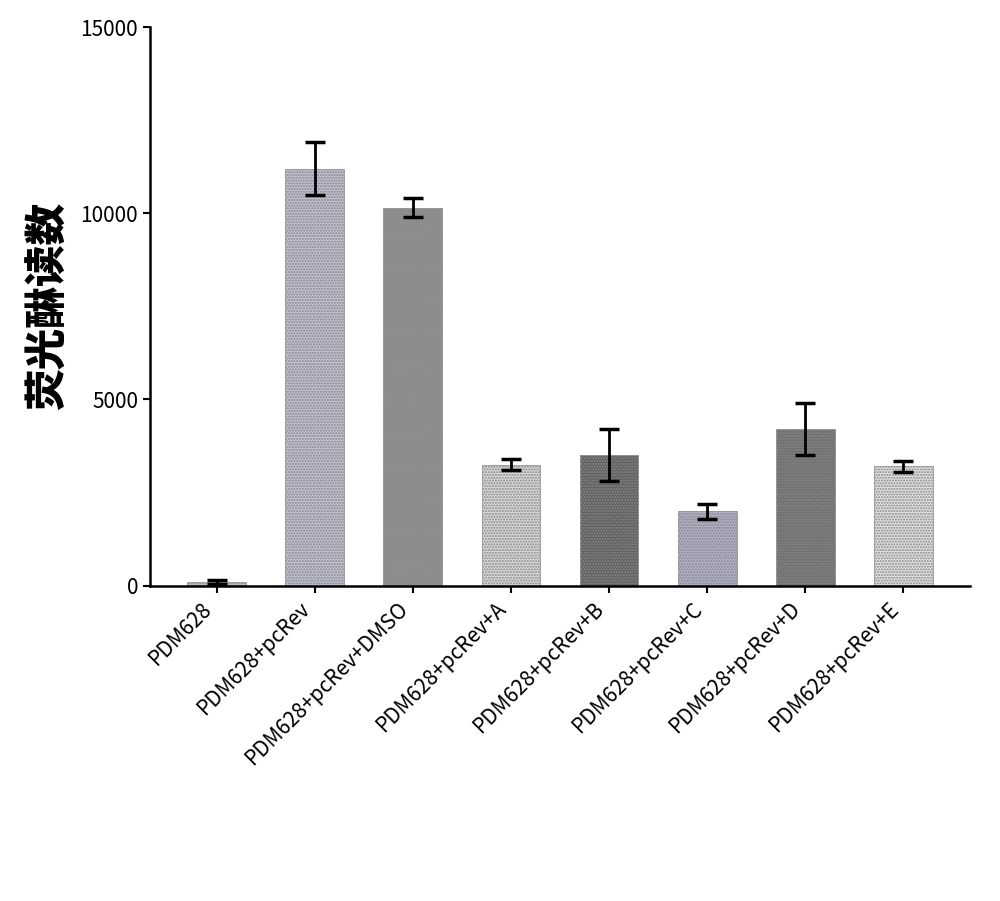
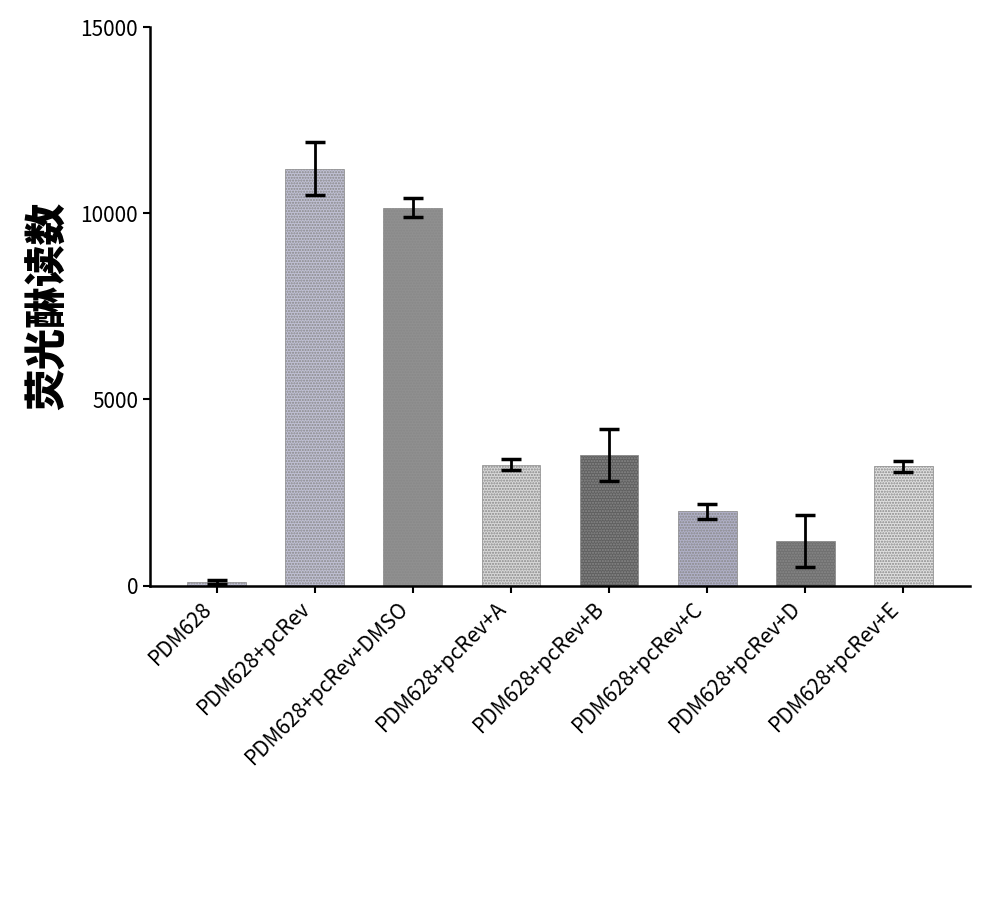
PDM628+pcRev+D: 4200 -> 1200
